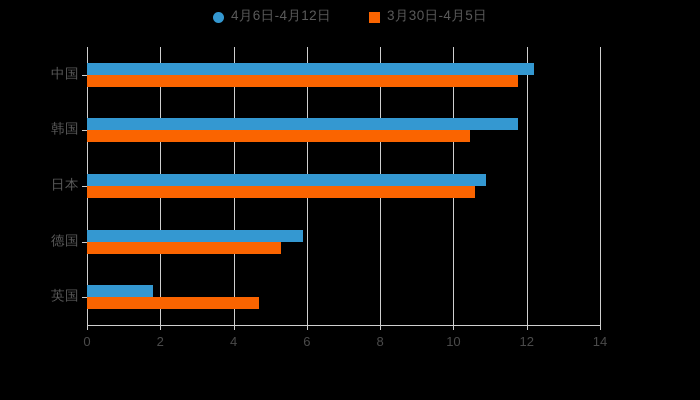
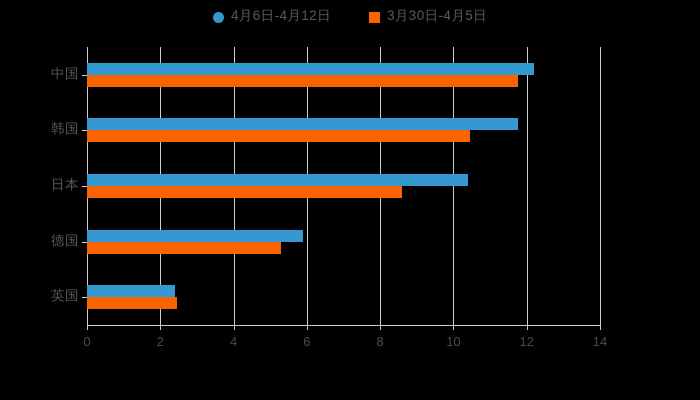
4月6日-4月12日/日本: 10.9 -> 10.4
3月30日-4月5日/日本: 10.6 -> 8.6
4月6日-4月12日/英国: 1.8 -> 2.4
3月30日-4月5日/英国: 4.7 -> 2.5
